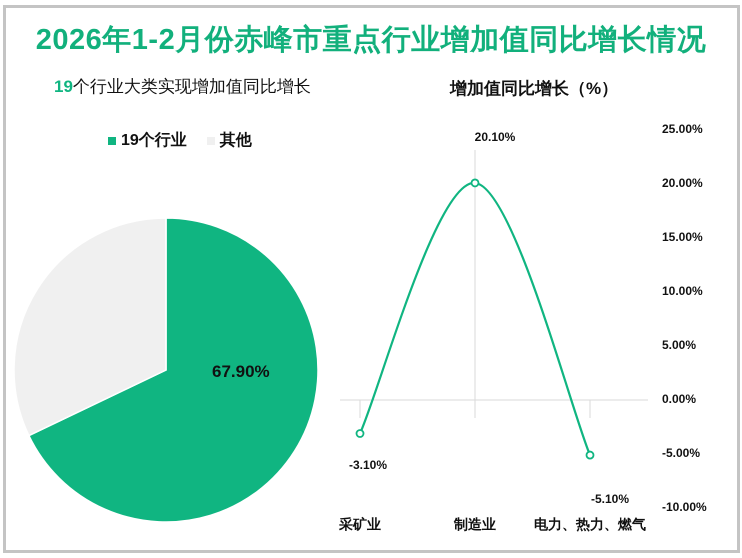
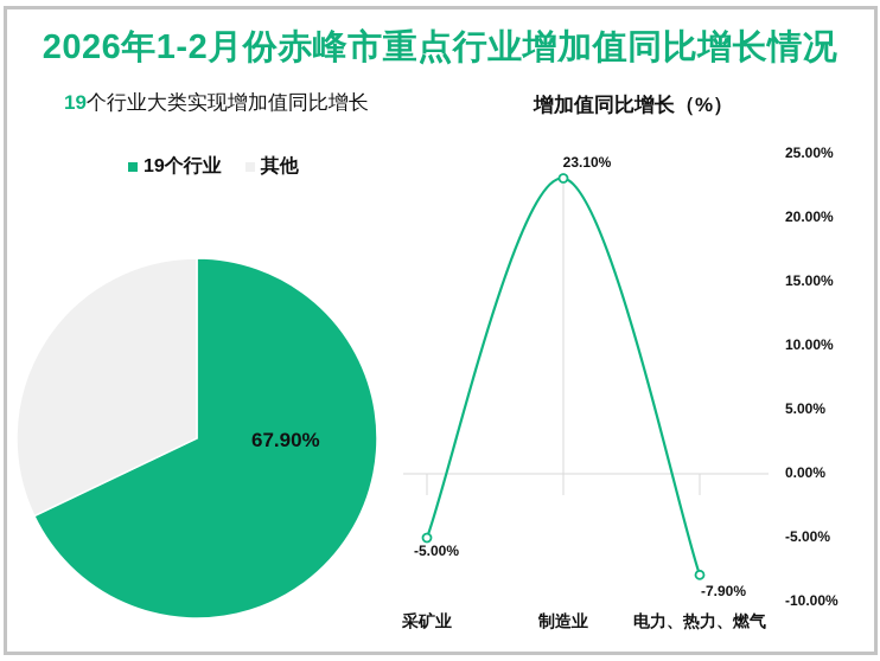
增加值同比增长（%）/采矿业: -3.10% -> -5.00%
增加值同比增长（%）/制造业: 20.10% -> 23.10%
增加值同比增长（%）/电力、热力、燃气: -5.10% -> -7.90%
